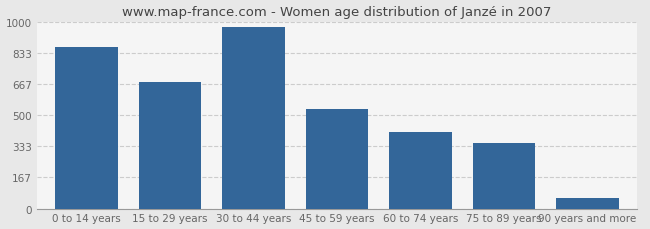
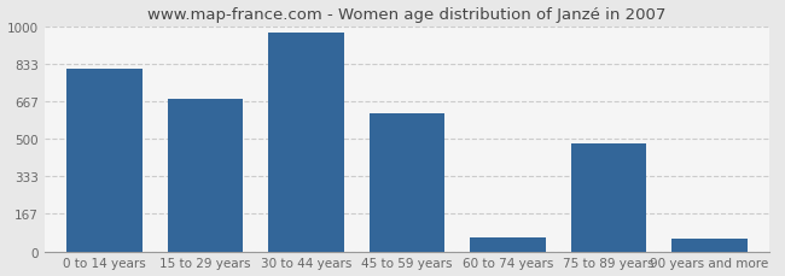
0 to 14 years: 860 -> 810
45 to 59 years: 530 -> 610
60 to 74 years: 410 -> 60
75 to 89 years: 350 -> 480
